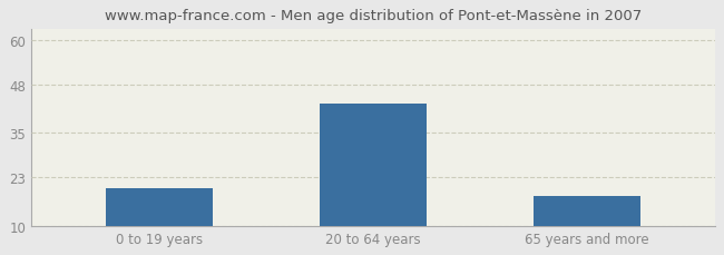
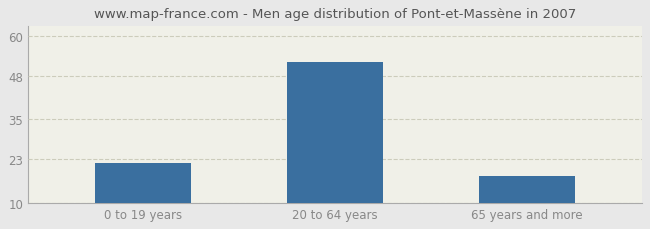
0 to 19 years: 20 -> 22
20 to 64 years: 43 -> 52
